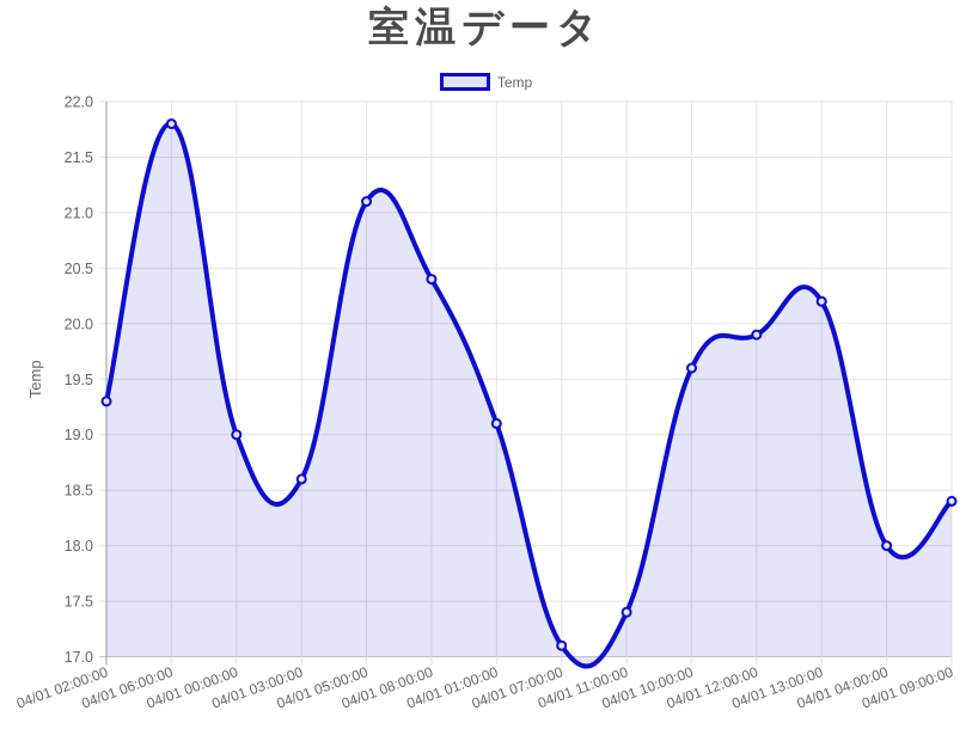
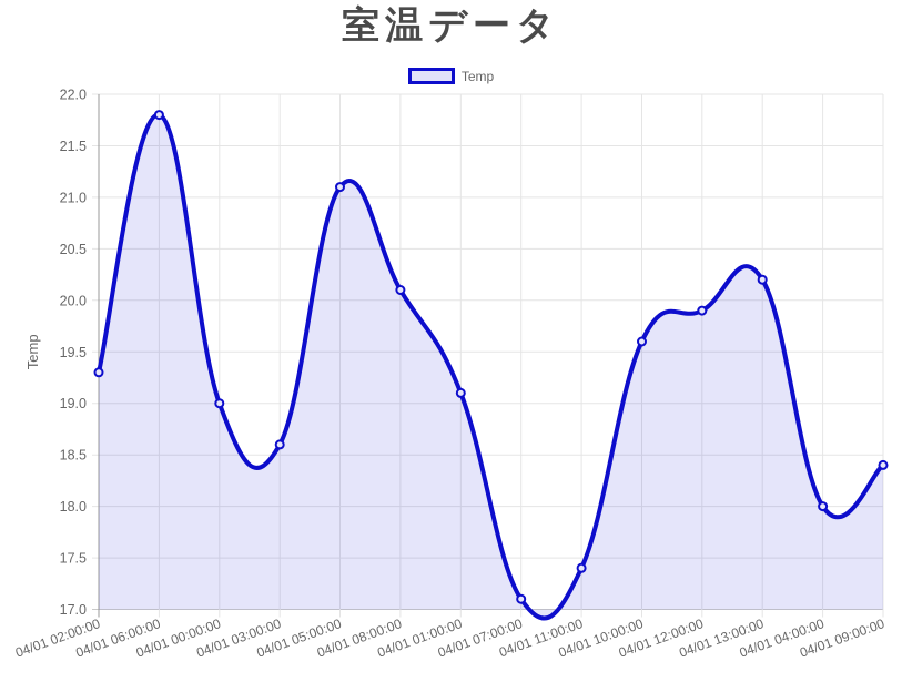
04/01 08:00:00: 20.4 -> 20.1
